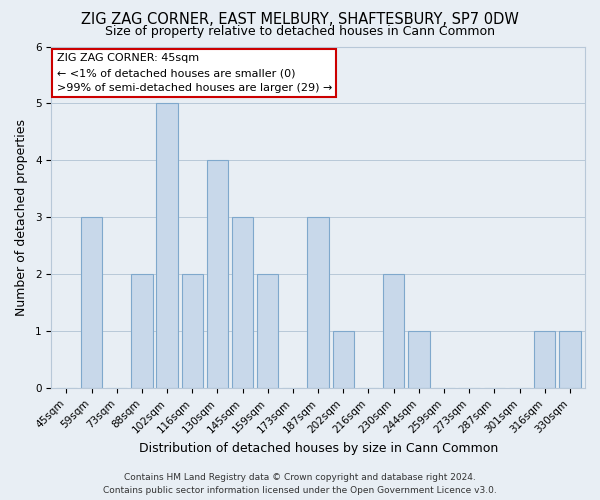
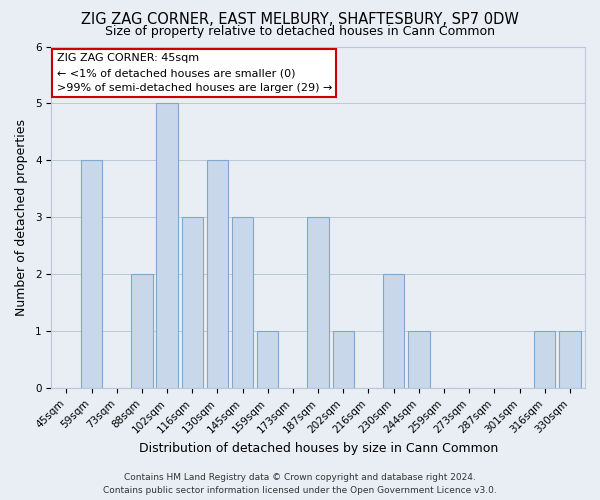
59sqm: 3 -> 4
116sqm: 2 -> 3
159sqm: 2 -> 1
